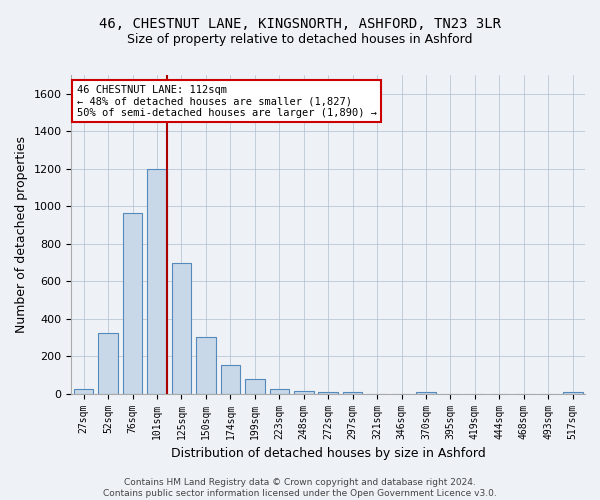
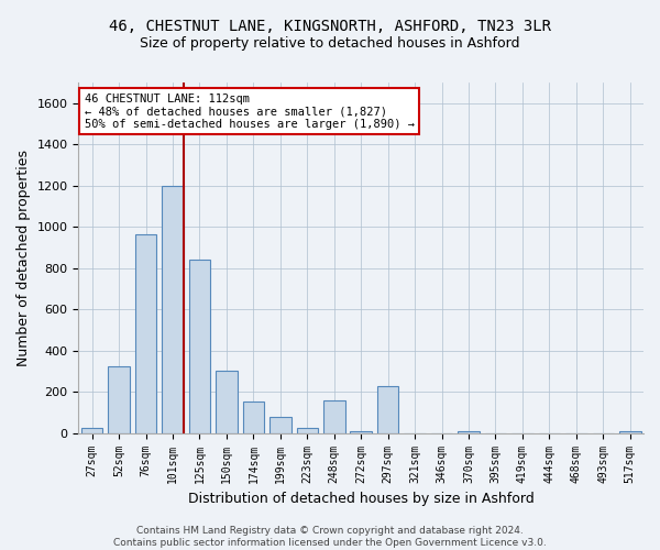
125sqm: 700 -> 840
248sqm: 20 -> 160
297sqm: 10 -> 230
